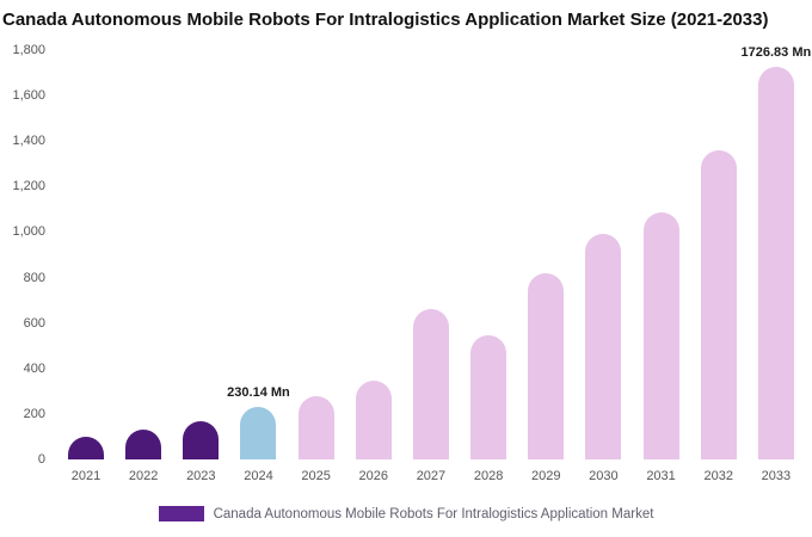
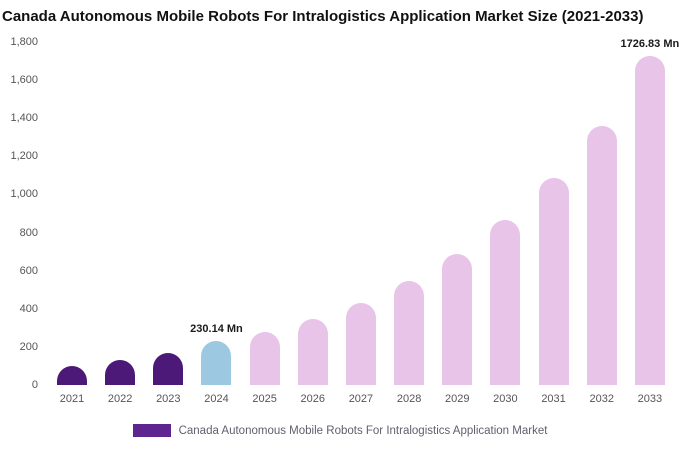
2027: 660 -> 430
2029: 820 -> 680
2030: 990 -> 860
